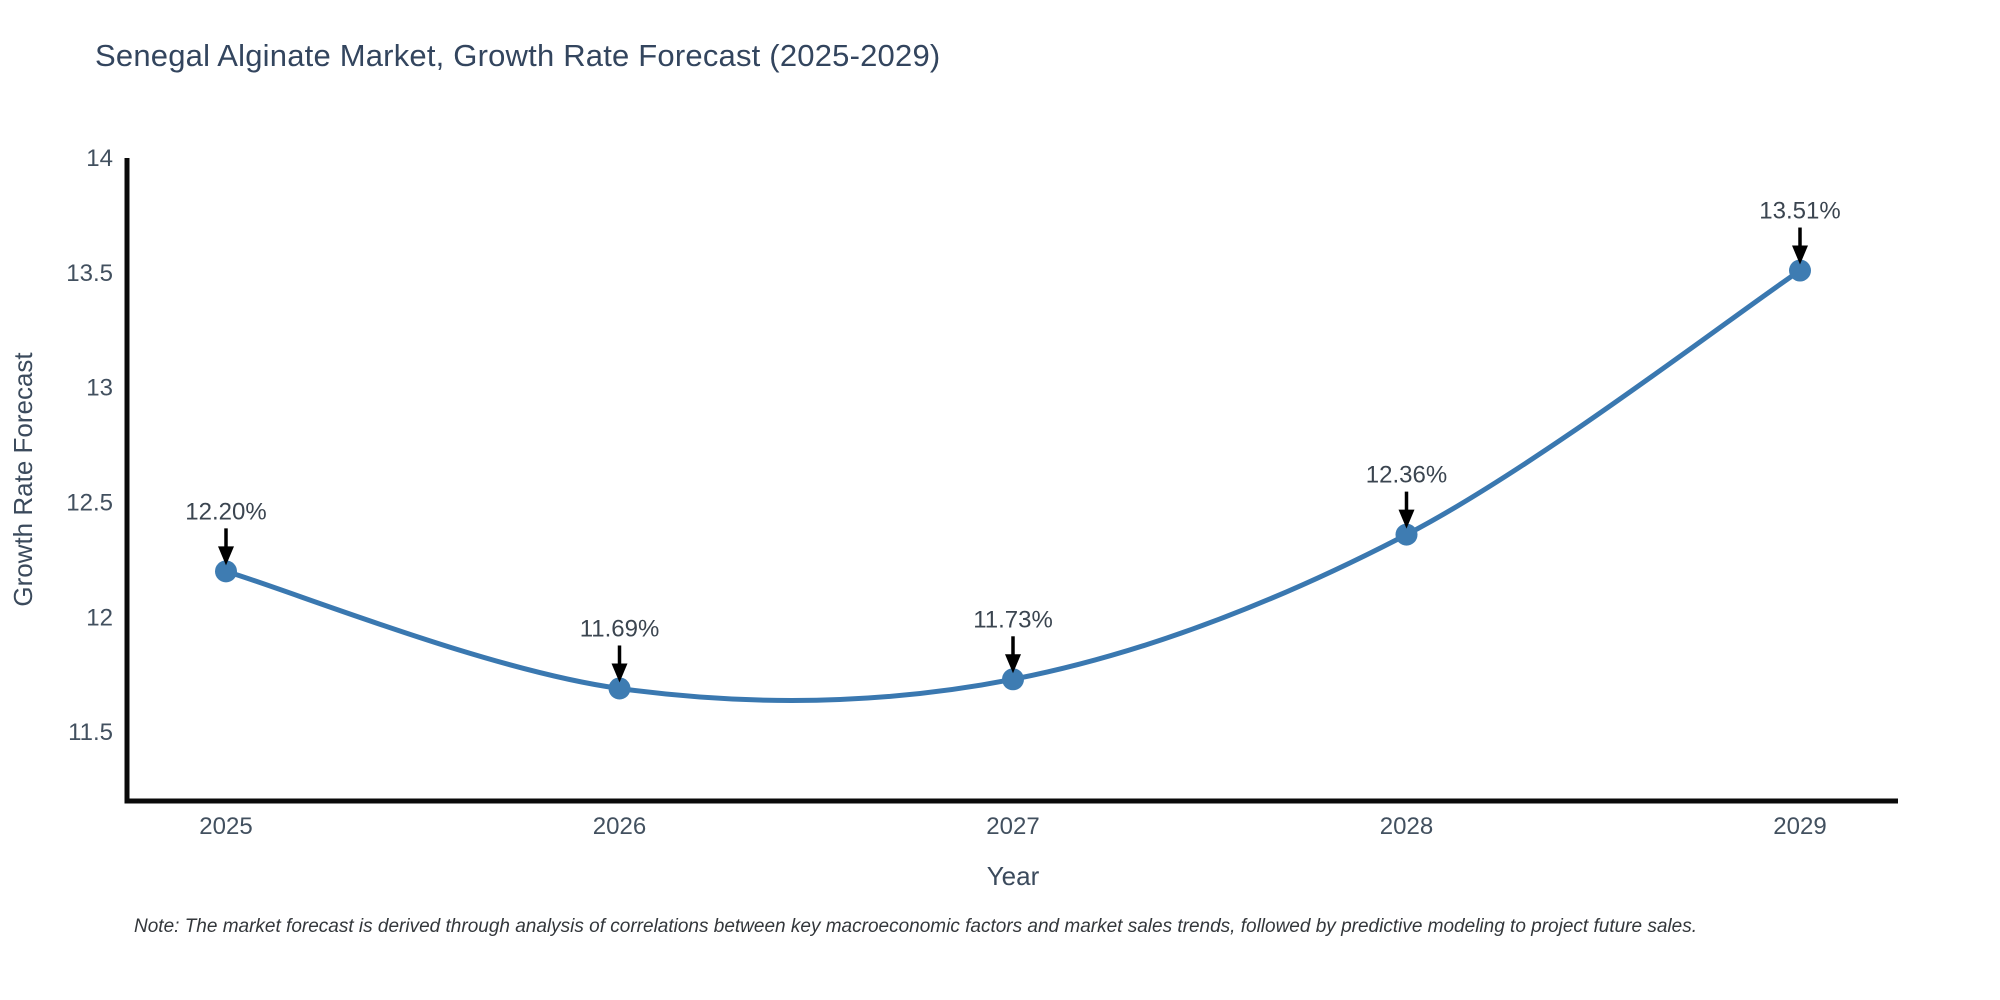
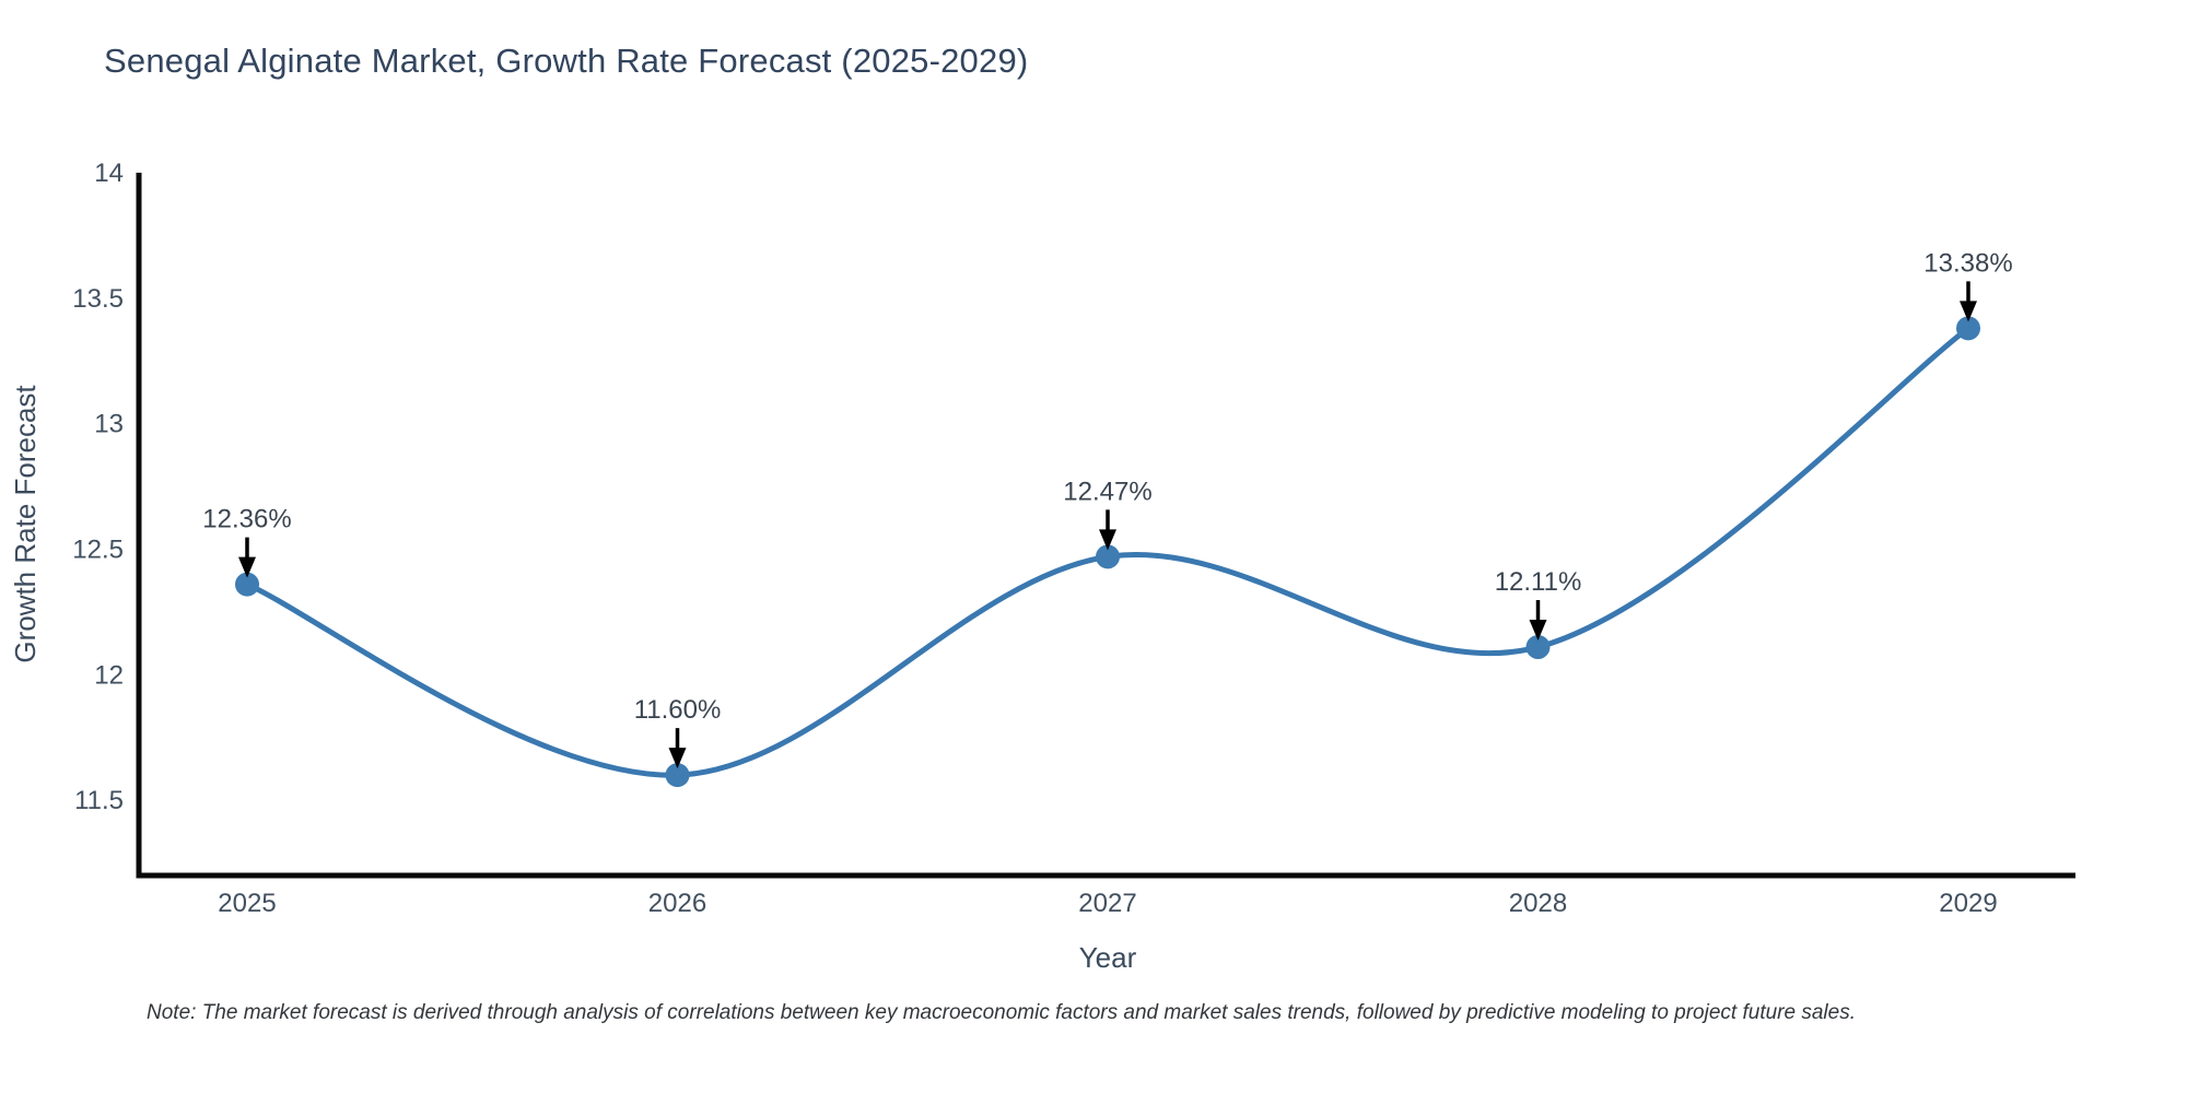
2025: 12.20% -> 12.36%
2026: 11.69% -> 11.60%
2027: 11.73% -> 12.47%
2028: 12.36% -> 12.11%
2029: 13.51% -> 13.38%
